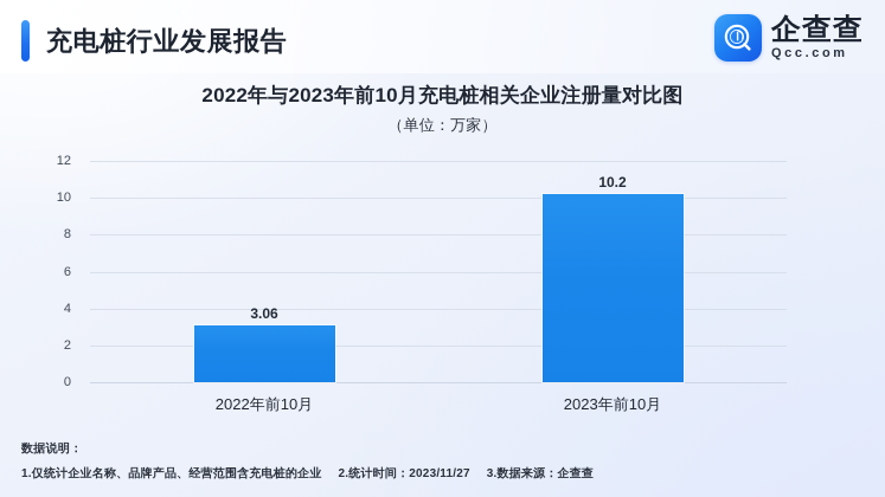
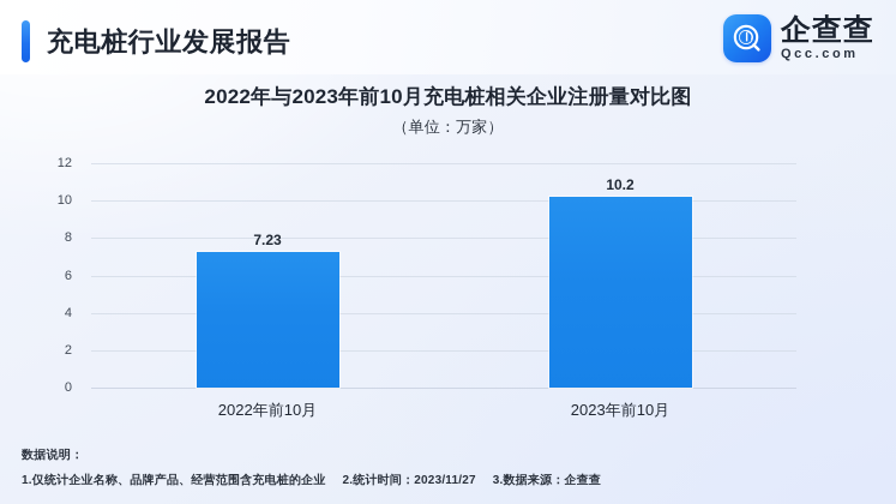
2022年前10月: 3.06 -> 7.23
